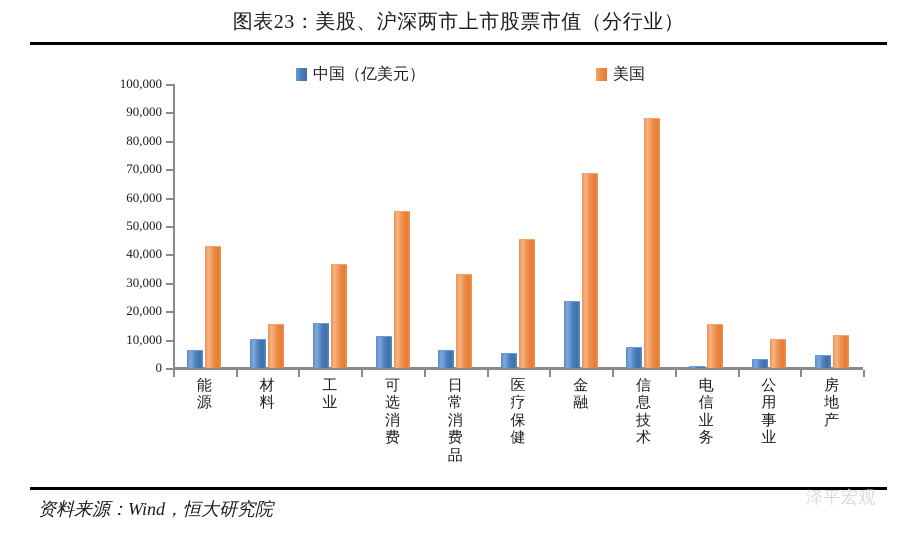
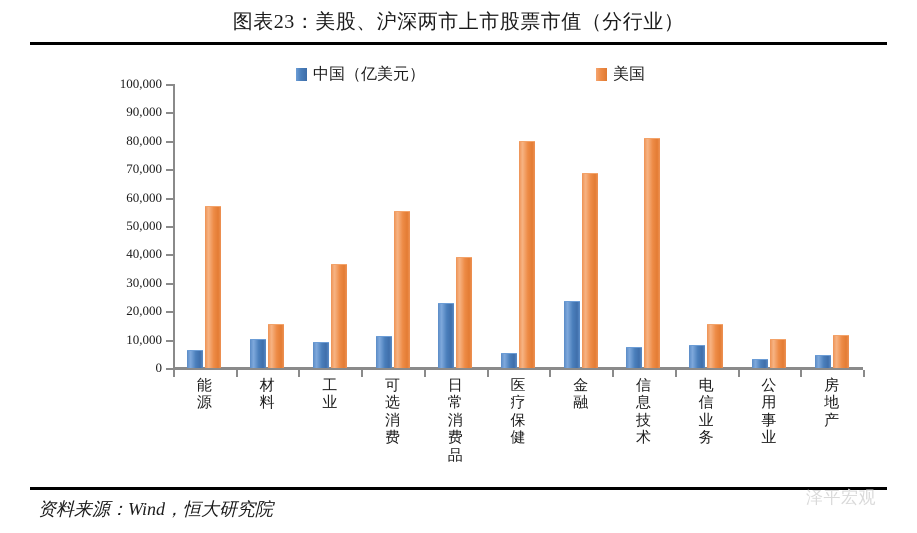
美国/能源: 43000 -> 57000
中国（亿美元）/工业: 16000 -> 9000
中国（亿美元）/日常消费品: 6000 -> 23000
美国/日常消费品: 33000 -> 39000
美国/医疗保健: 46000 -> 80000
美国/信息技术: 88000 -> 81000
中国（亿美元）/电信业务: 1000 -> 8000
